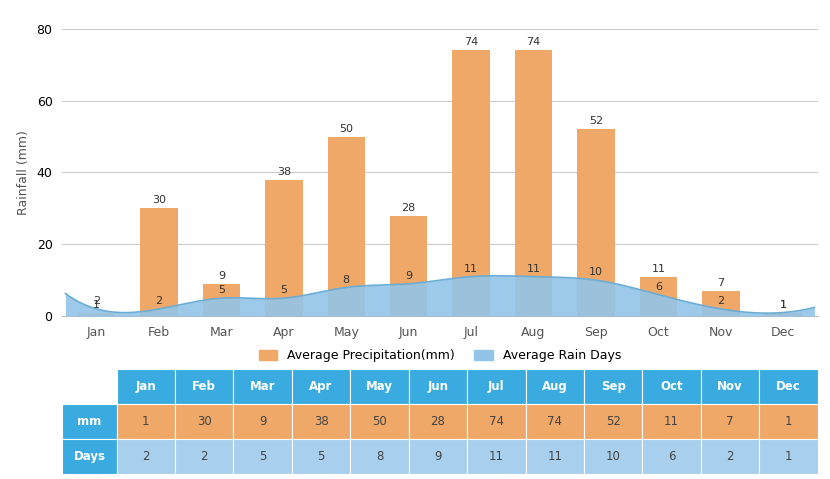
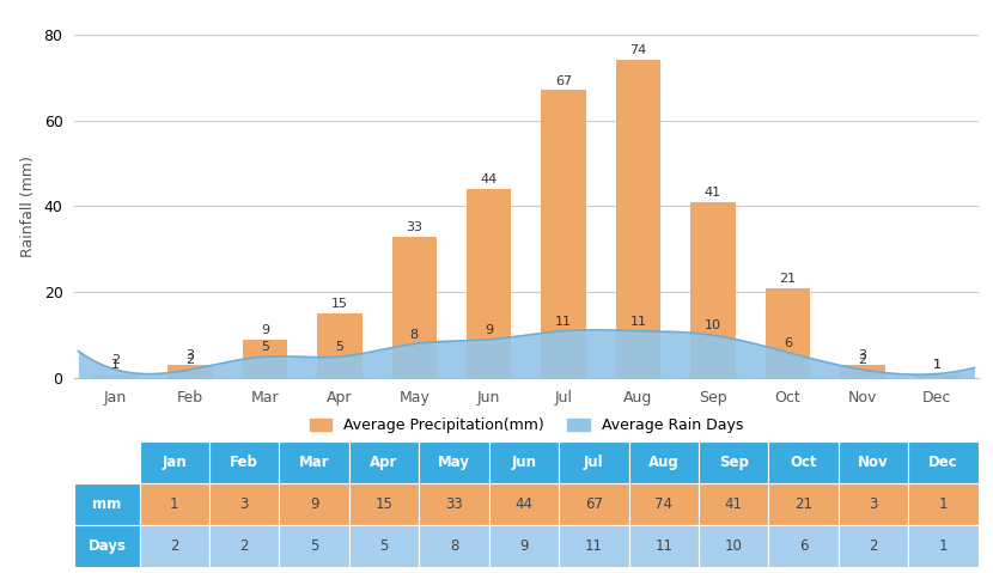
Average Precipitation(mm)/Feb: 30 -> 3
Average Precipitation(mm)/Apr: 38 -> 15
Average Precipitation(mm)/May: 50 -> 33
Average Precipitation(mm)/Jun: 28 -> 44
Average Precipitation(mm)/Jul: 74 -> 67
Average Precipitation(mm)/Sep: 52 -> 41
Average Precipitation(mm)/Oct: 11 -> 21
Average Precipitation(mm)/Nov: 7 -> 3
